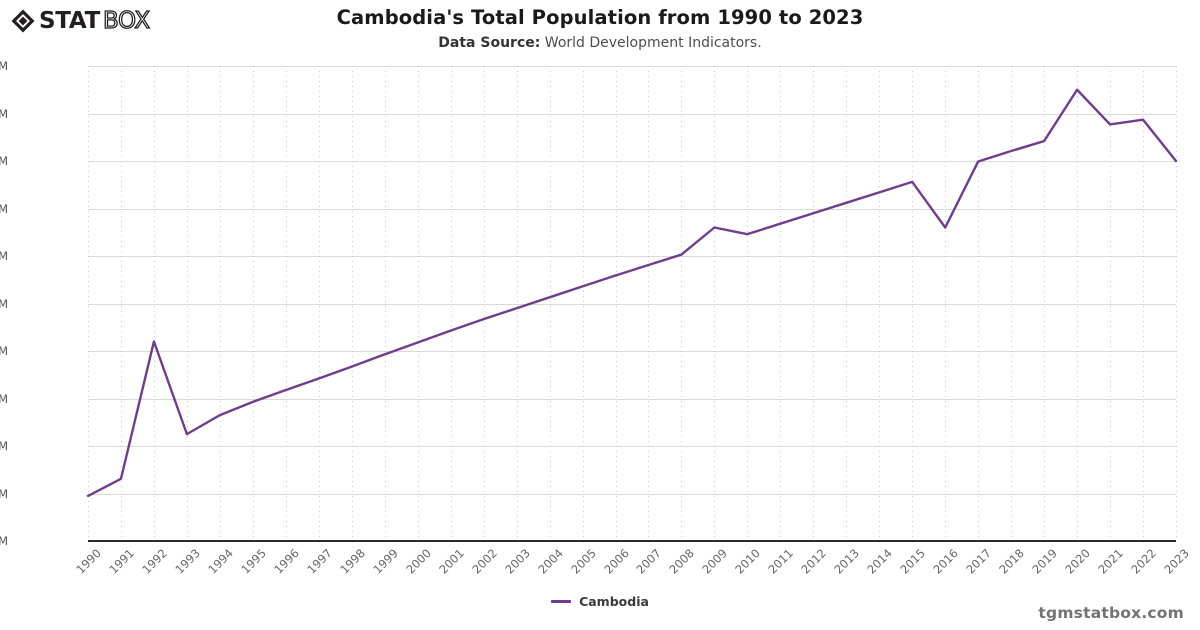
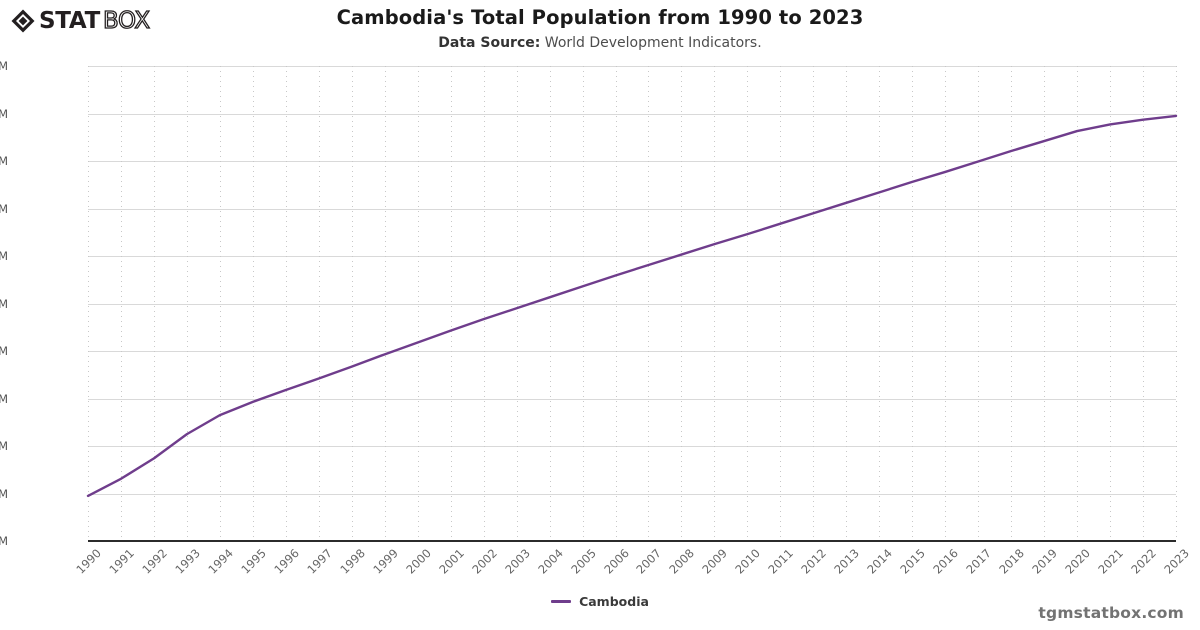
1992: 12.2M -> 9.7M
2009: 14.6M -> 14.2M
2016: 14.6M -> 15.8M
2020: 17.5M -> 16.6M
2023: 16.0M -> 17.0M
